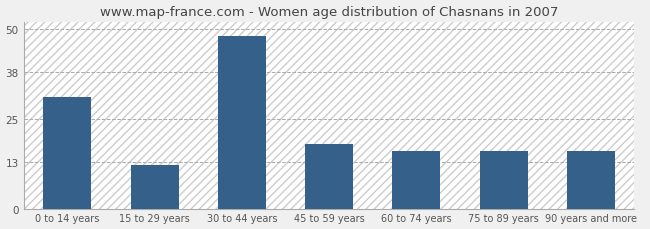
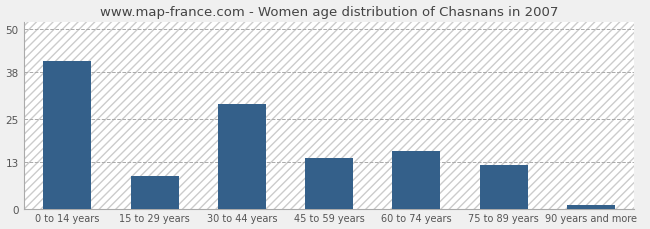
0 to 14 years: 31 -> 41
15 to 29 years: 12 -> 9
30 to 44 years: 48 -> 29
45 to 59 years: 18 -> 14
75 to 89 years: 16 -> 12
90 years and more: 16 -> 1
